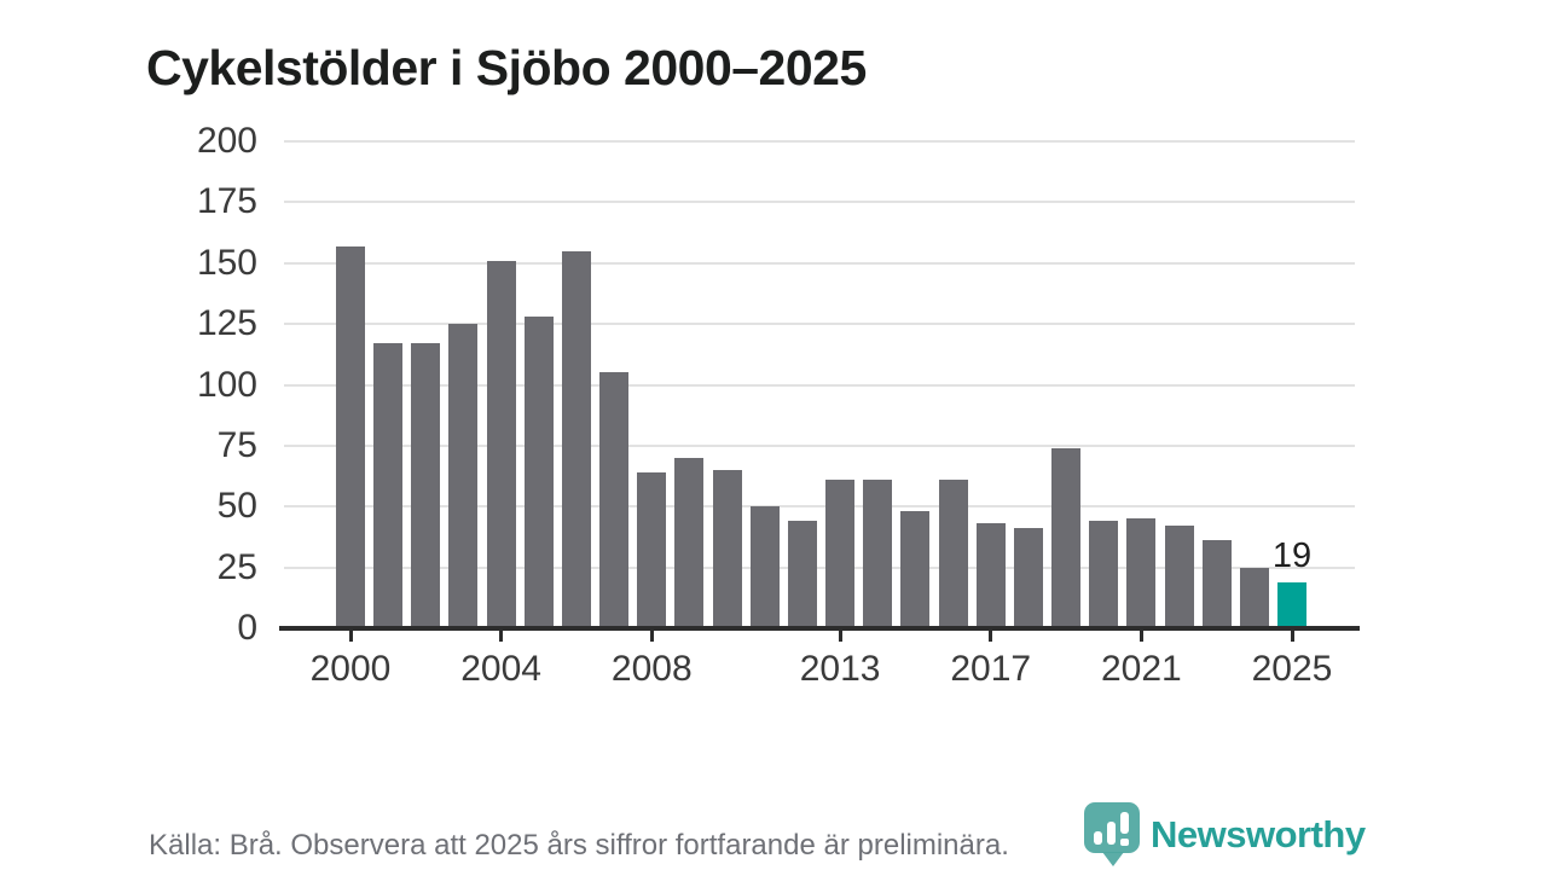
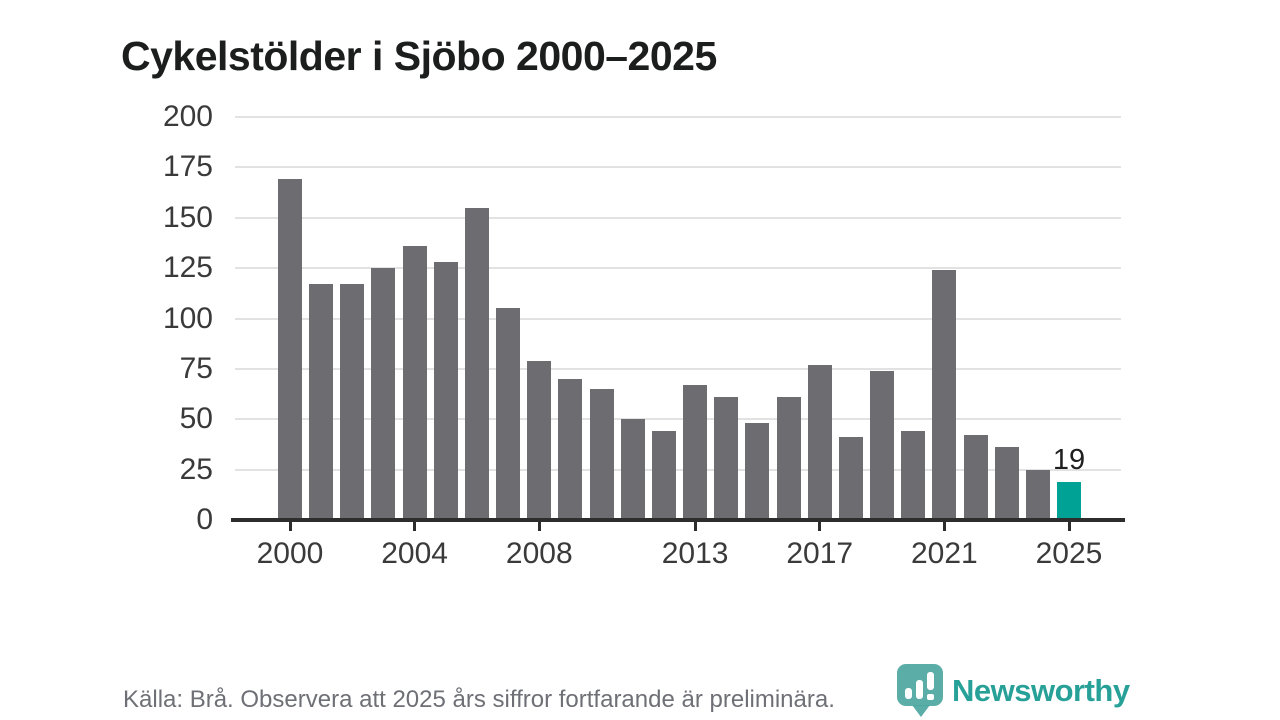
2000: 157 -> 169
2004: 151 -> 136
2008: 64 -> 79
2013: 61 -> 67
2017: 43 -> 77
2021: 45 -> 124
